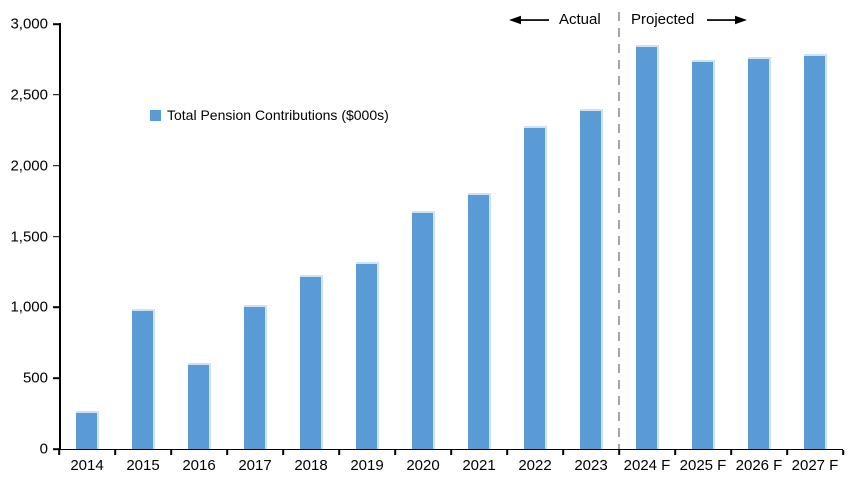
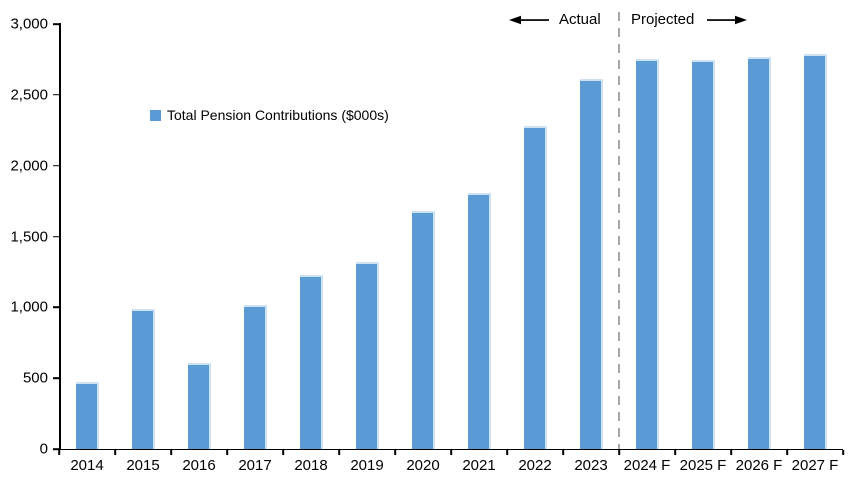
2014: 270 -> 470
2023: 2400 -> 2610
2024 F: 2850 -> 2750
